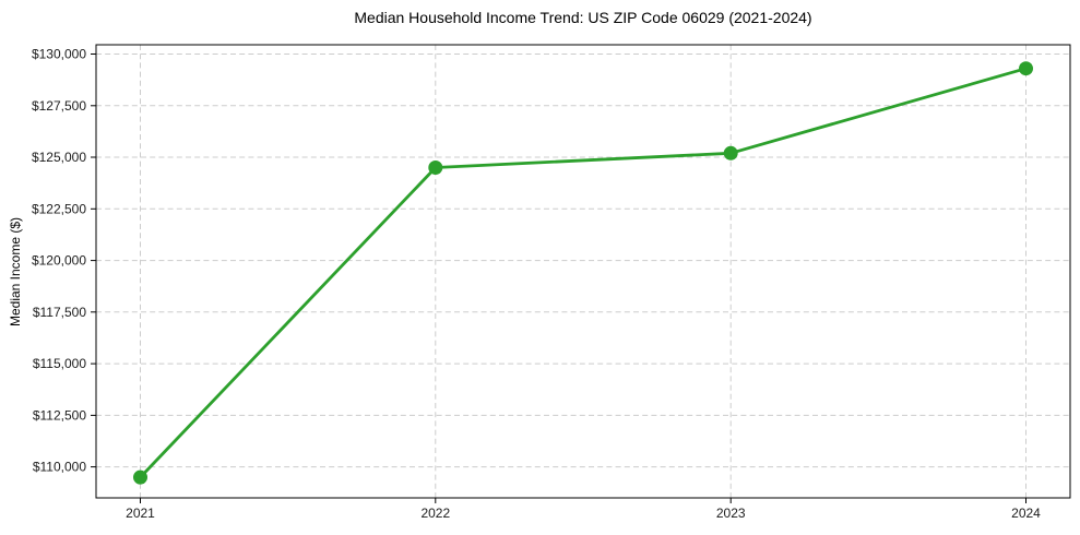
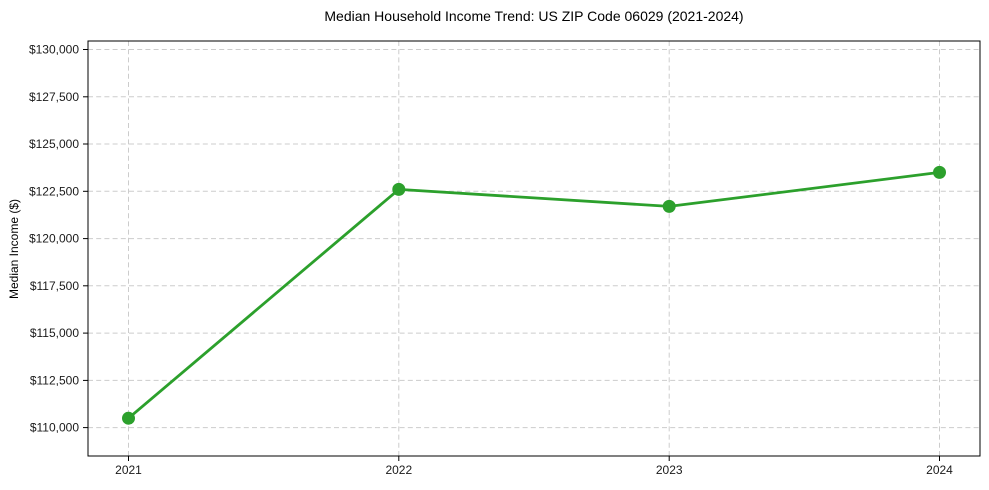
2021: $109500 -> $110500
2022: $124500 -> $122600
2023: $125200 -> $121700
2024: $129300 -> $123500
